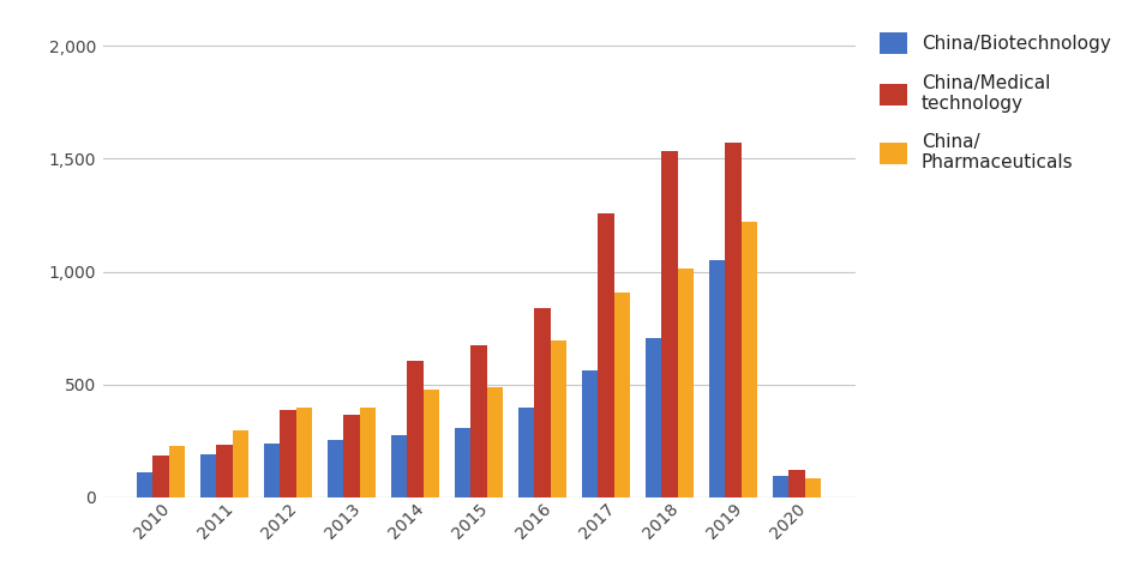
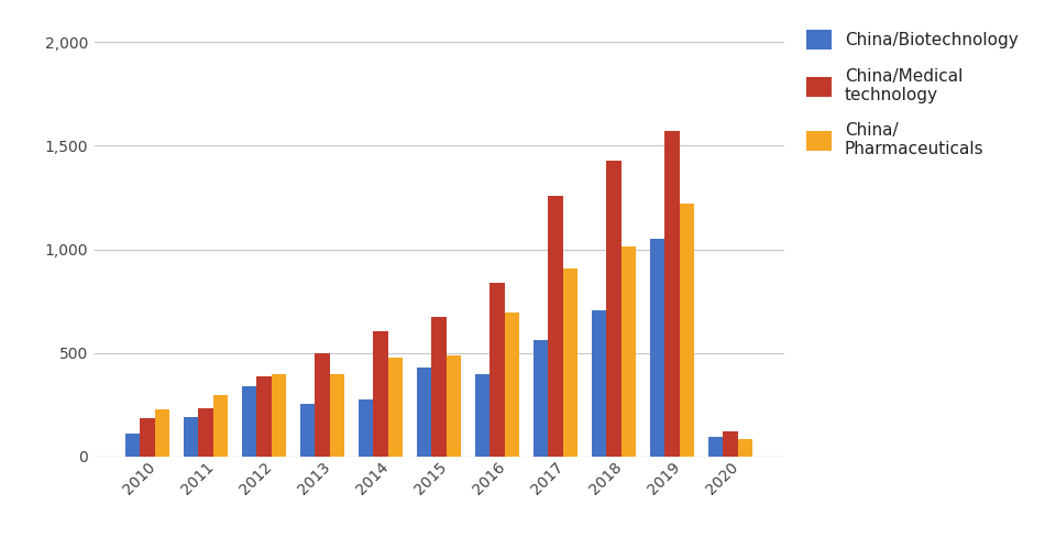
China/Biotechnology/2012: 240 -> 340
China/Medical technology/2013: 360 -> 500
China/Biotechnology/2015: 300 -> 430
China/Medical technology/2018: 1,540 -> 1,430
